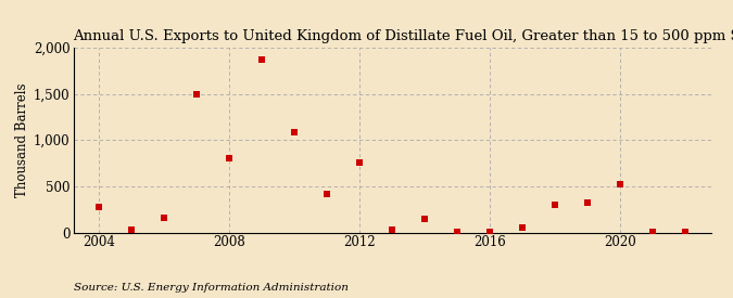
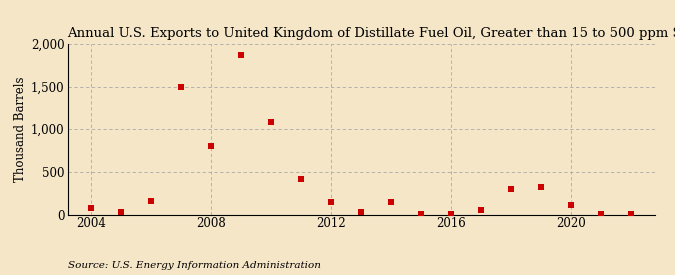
2004: 280 -> 80
2012: 760 -> 150
2020: 520 -> 110
